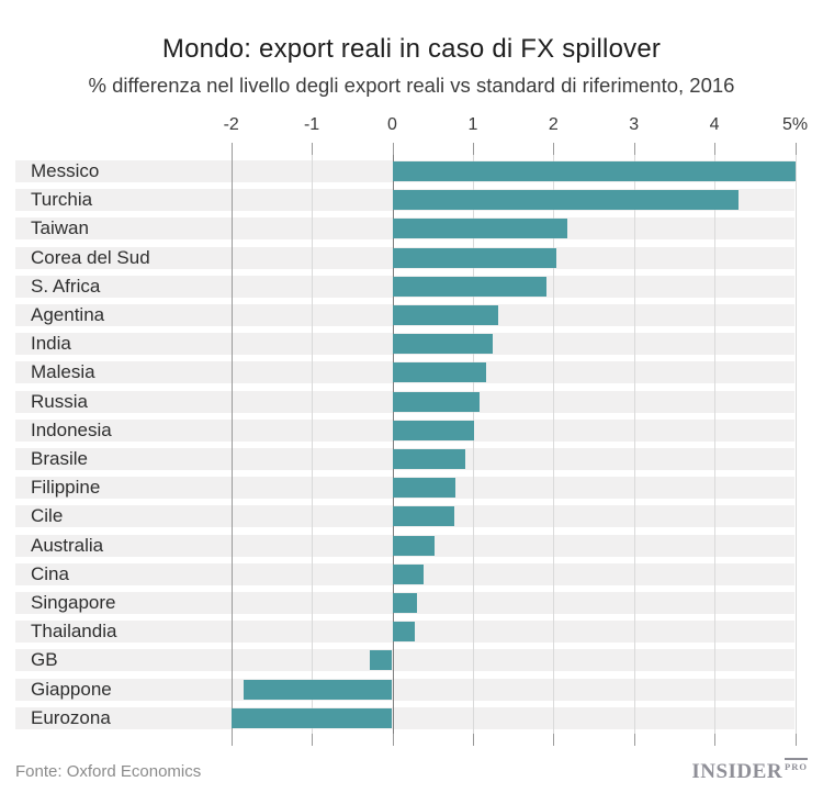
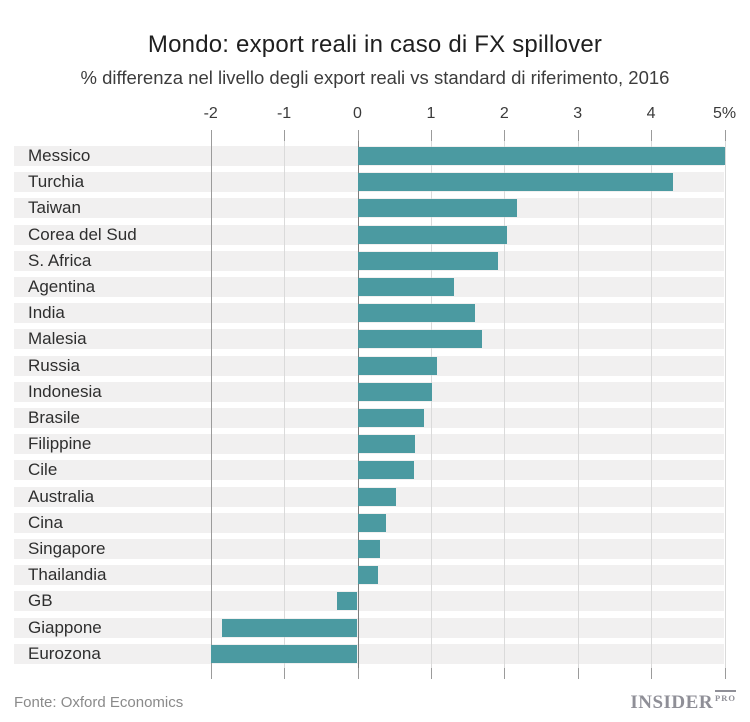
India: 1.2% -> 1.6%
Malesia: 1.2% -> 1.7%
